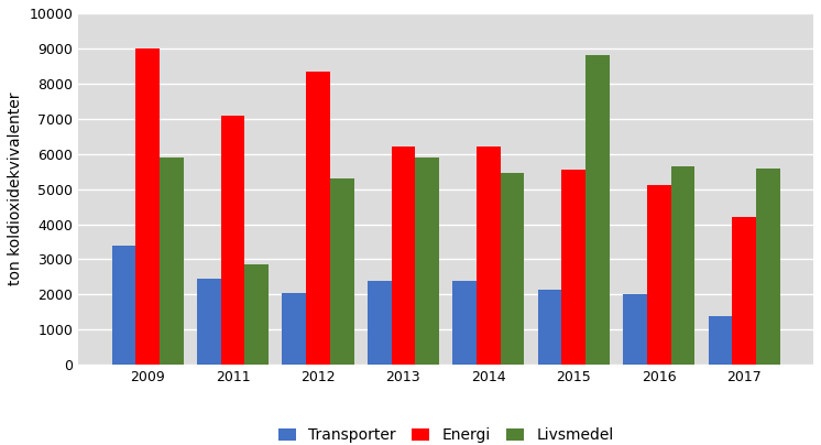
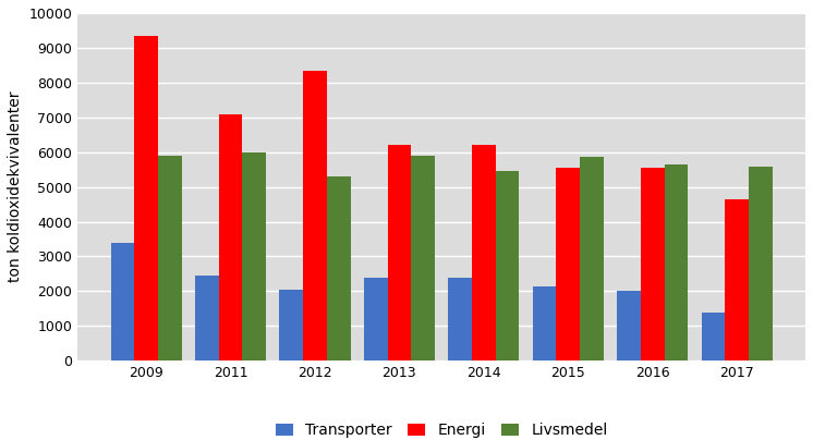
Energi/2009: 9000 -> 9350
Livsmedel/2011: 2850 -> 6000
Livsmedel/2015: 8800 -> 5880
Energi/2016: 5100 -> 5550
Energi/2017: 4200 -> 4650
